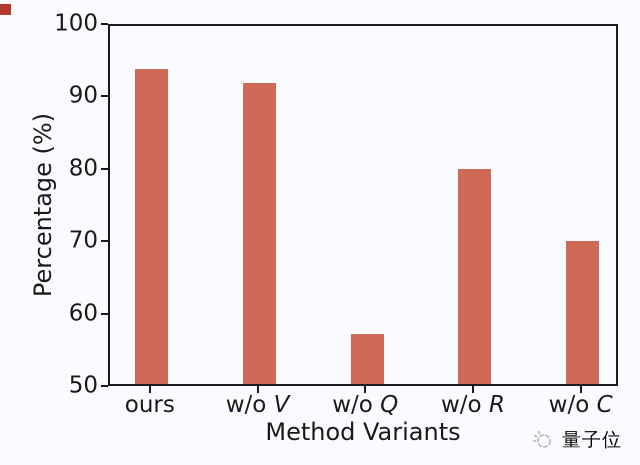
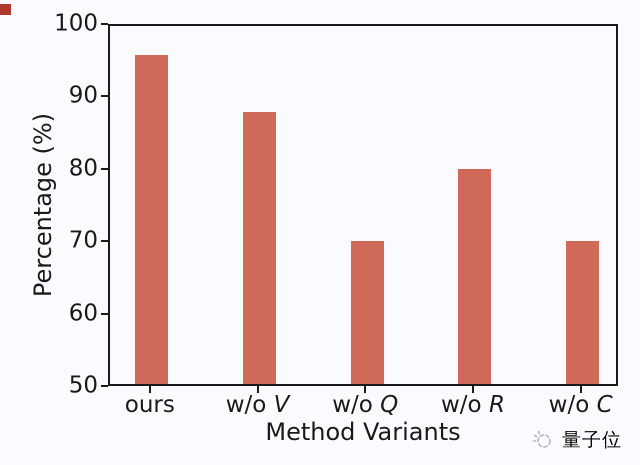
ours: 94 -> 96
w/o V: 92 -> 88
w/o Q: 57 -> 70
